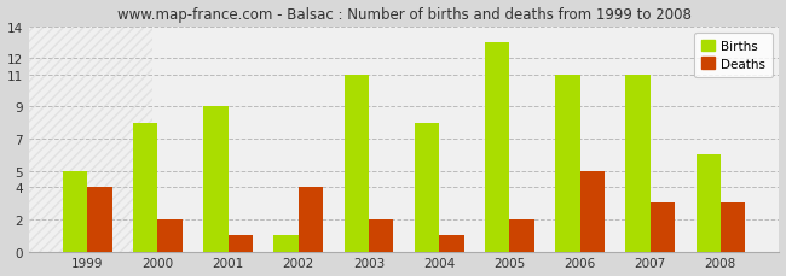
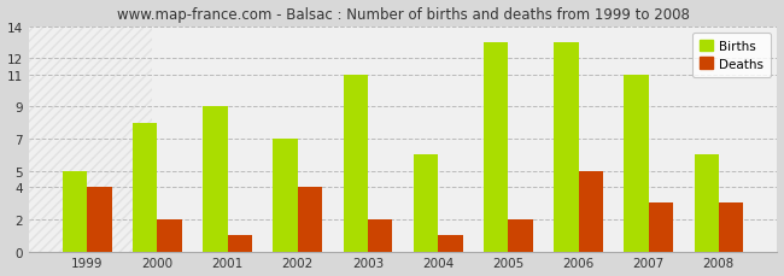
Births/2002: 1 -> 7
Births/2004: 8 -> 6
Births/2006: 11 -> 13
